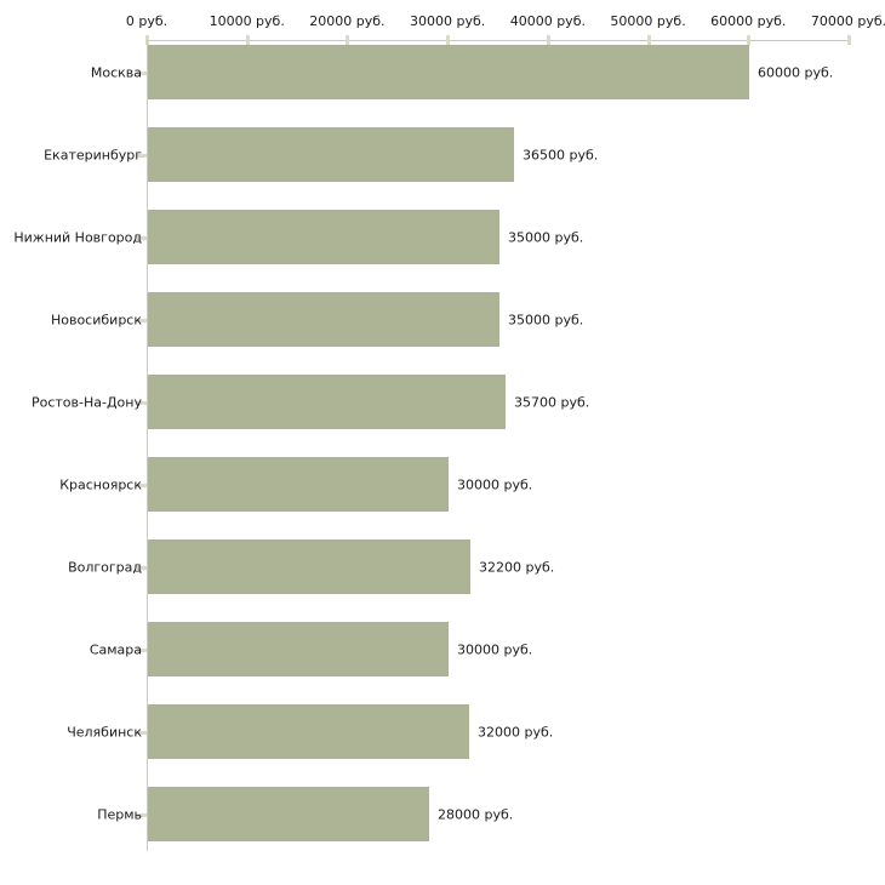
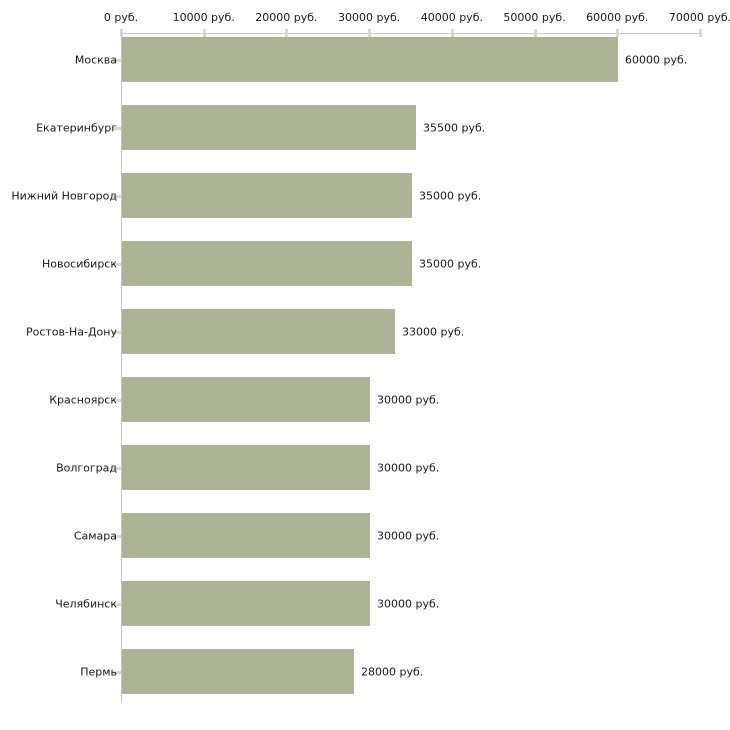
Екатеринбург: 36500 -> 35500
Ростов-На-Дону: 35700 -> 33000
Волгоград: 32200 -> 30000
Челябинск: 32000 -> 30000
